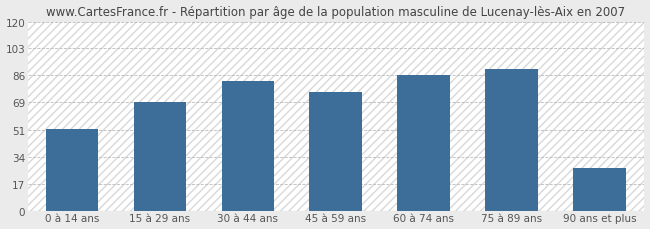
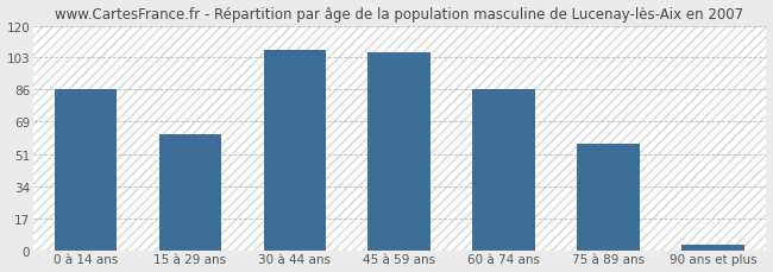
0 à 14 ans: 52 -> 86
15 à 29 ans: 69 -> 62
30 à 44 ans: 82 -> 107
45 à 59 ans: 75 -> 106
75 à 89 ans: 90 -> 57
90 ans et plus: 27 -> 3
